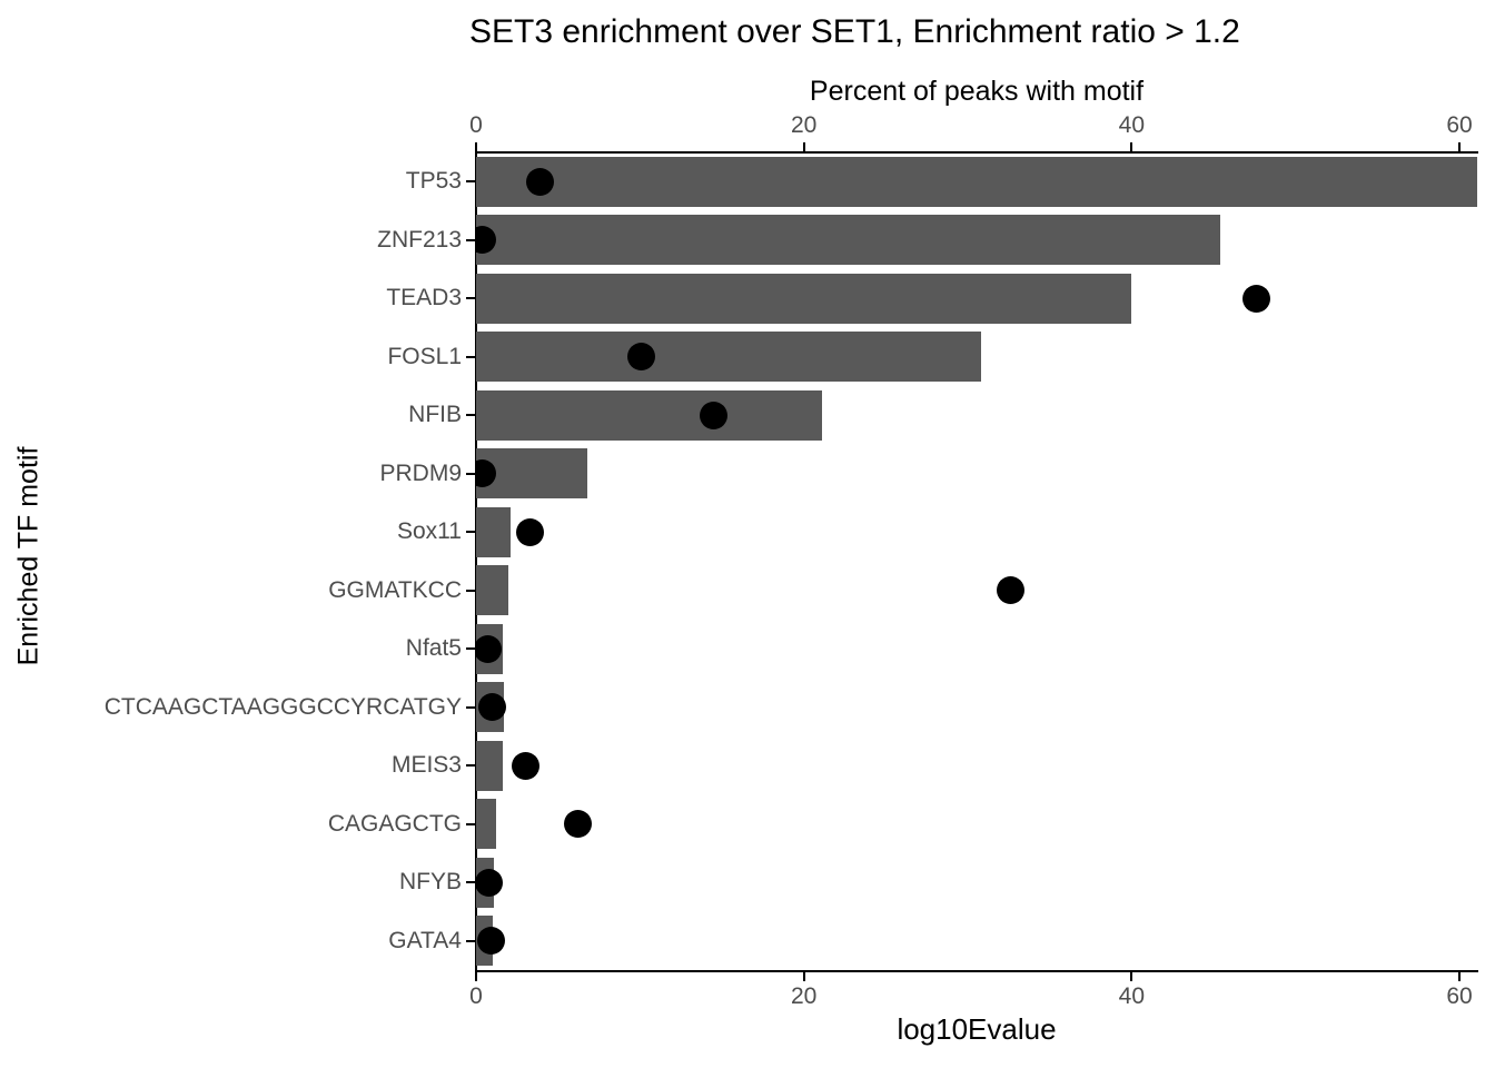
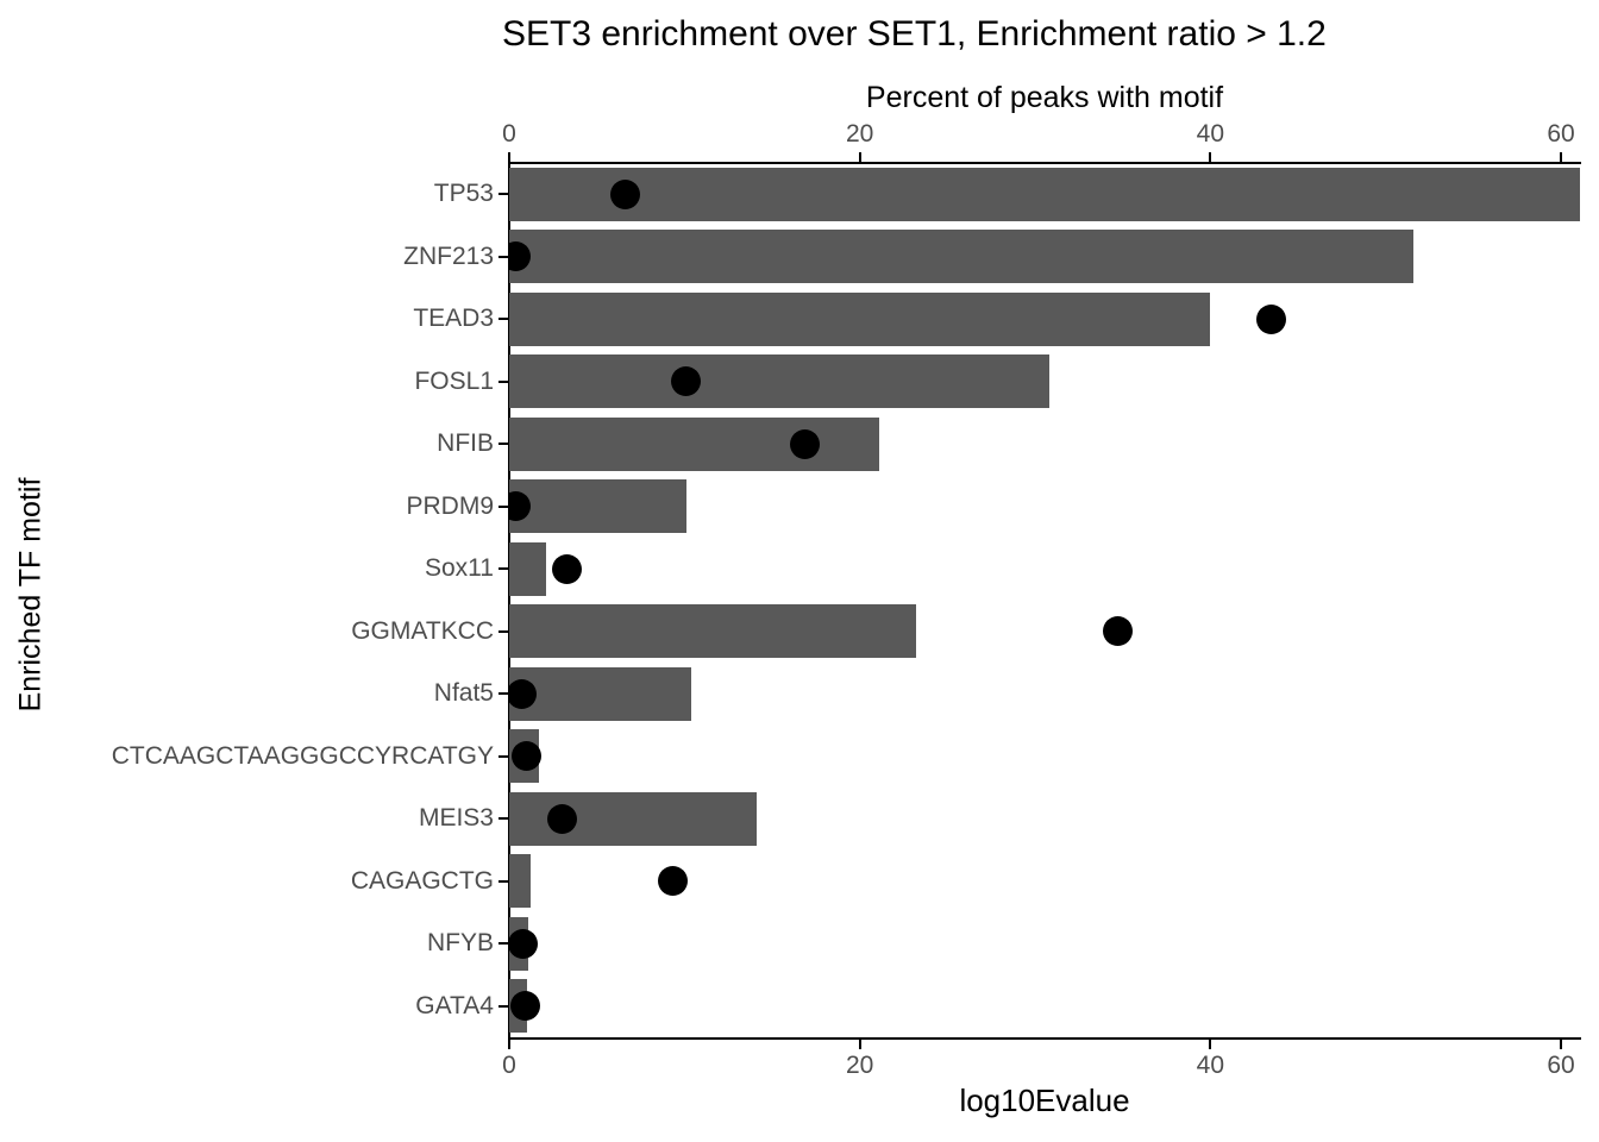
log10Evalue/TP53: 3.9 -> 6.6
Percent of peaks with motif/ZNF213: 45.4 -> 51.6
log10Evalue/TEAD3: 47.6 -> 43.5
log10Evalue/NFIB: 14.5 -> 16.9
Percent of peaks with motif/PRDM9: 6.8 -> 10.1
Percent of peaks with motif/GGMATKCC: 2.0 -> 23.2
log10Evalue/GGMATKCC: 32.6 -> 34.7
Percent of peaks with motif/Nfat5: 1.6 -> 10.4
Percent of peaks with motif/MEIS3: 1.6 -> 14.1
log10Evalue/CAGAGCTG: 6.2 -> 9.3
